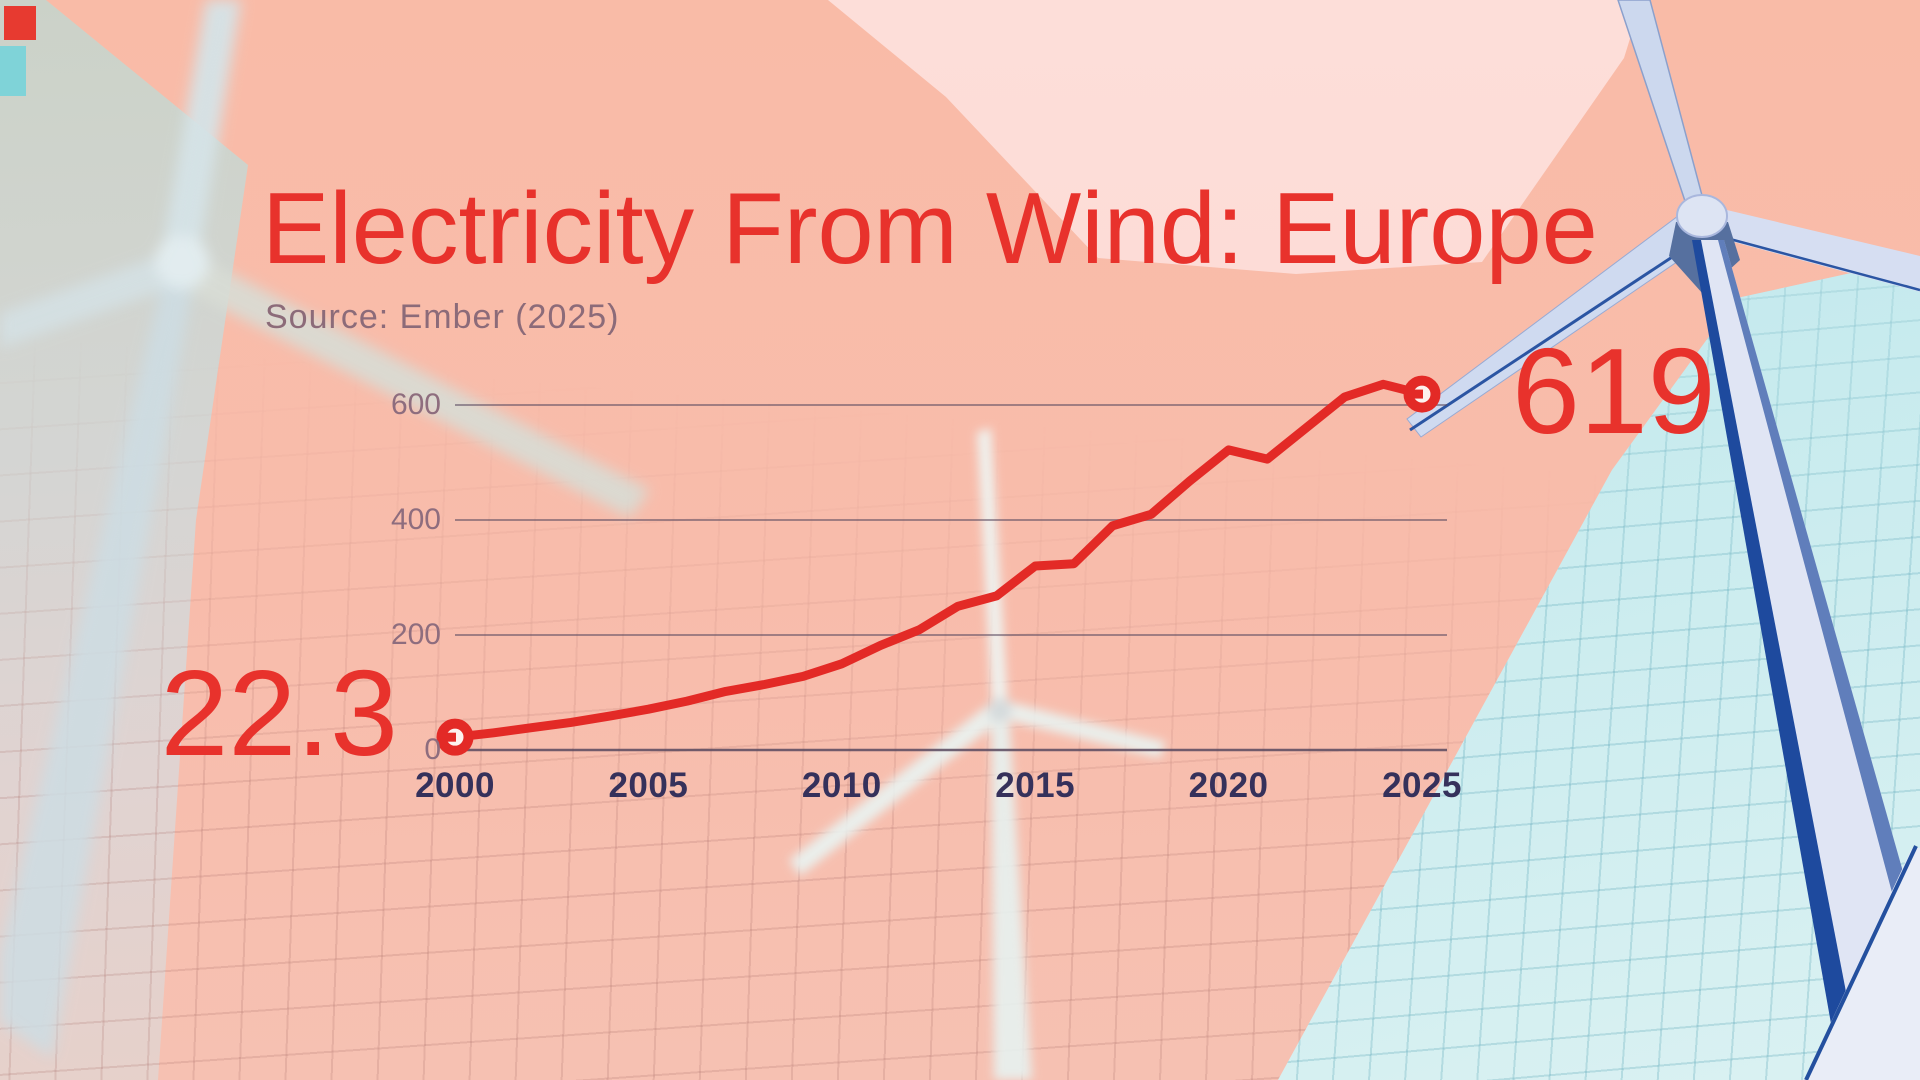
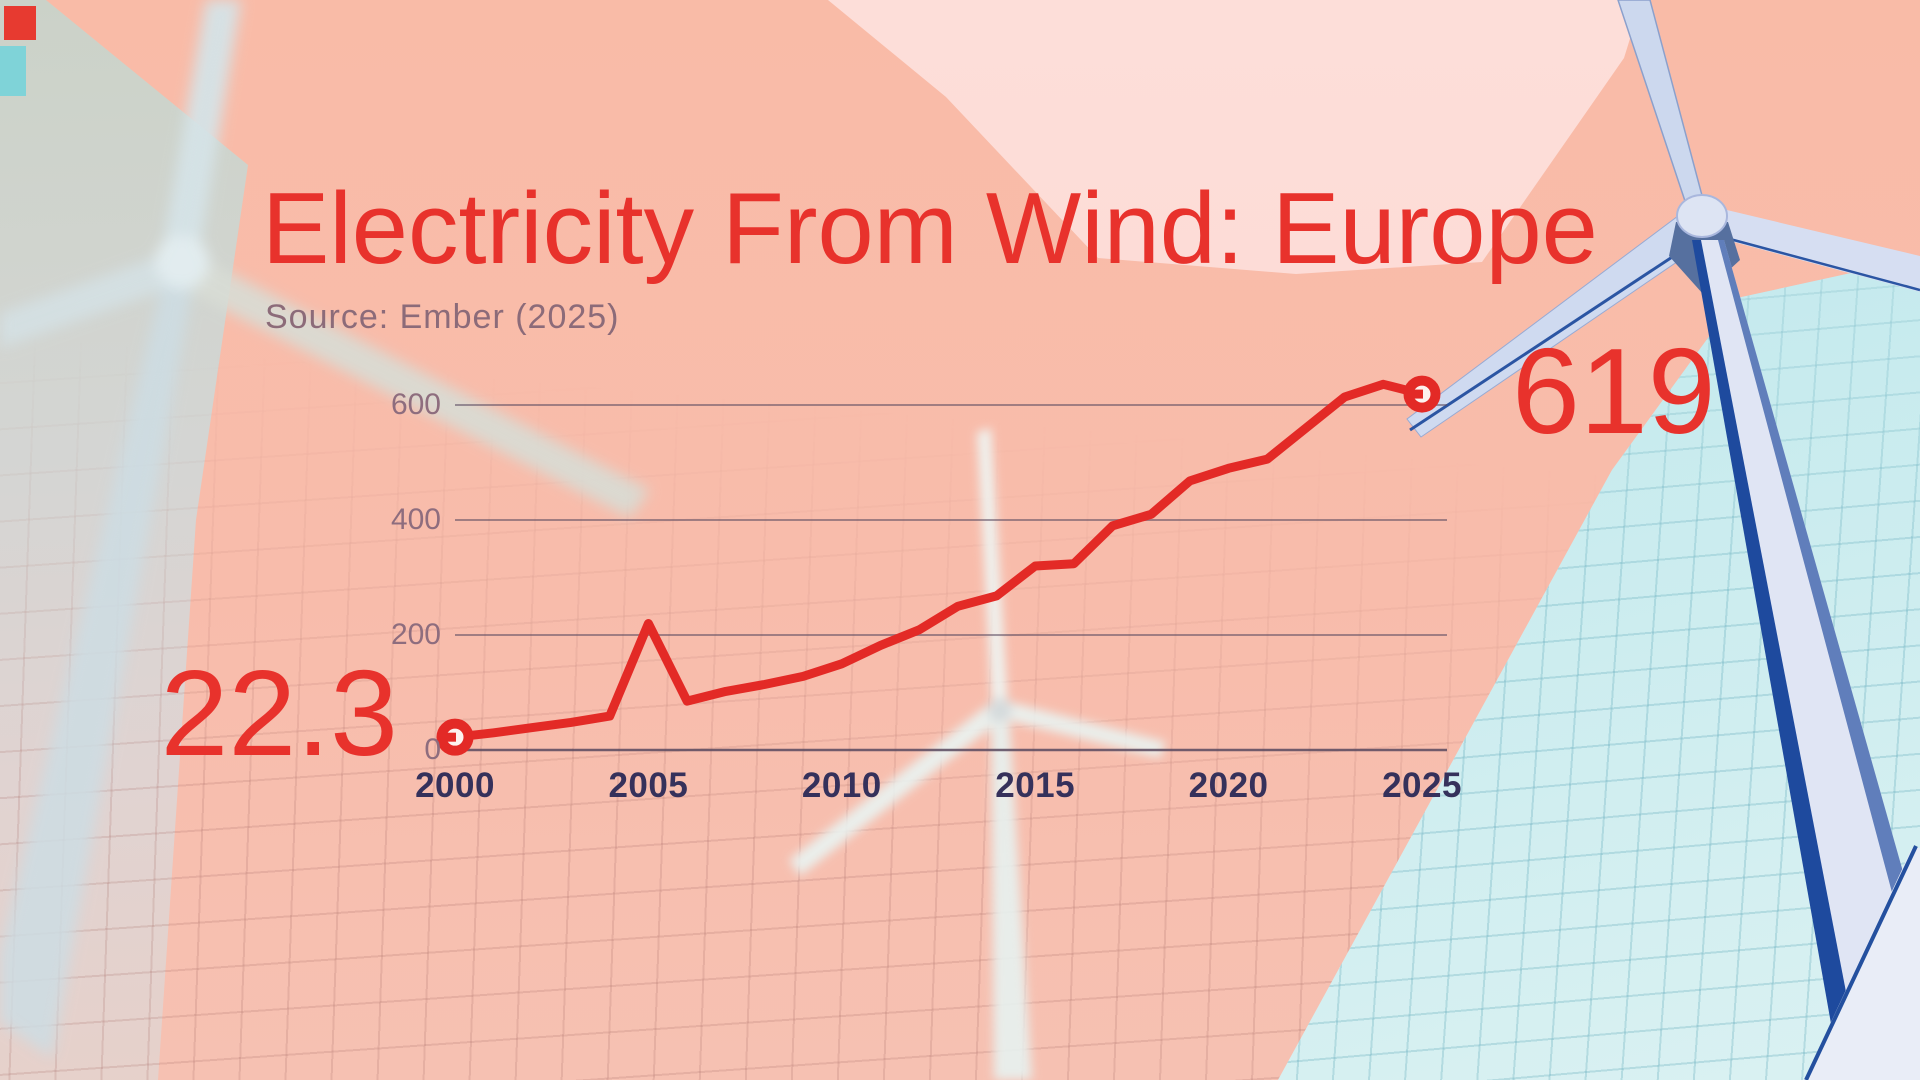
2005: 70 -> 220
2020: 520 -> 490
